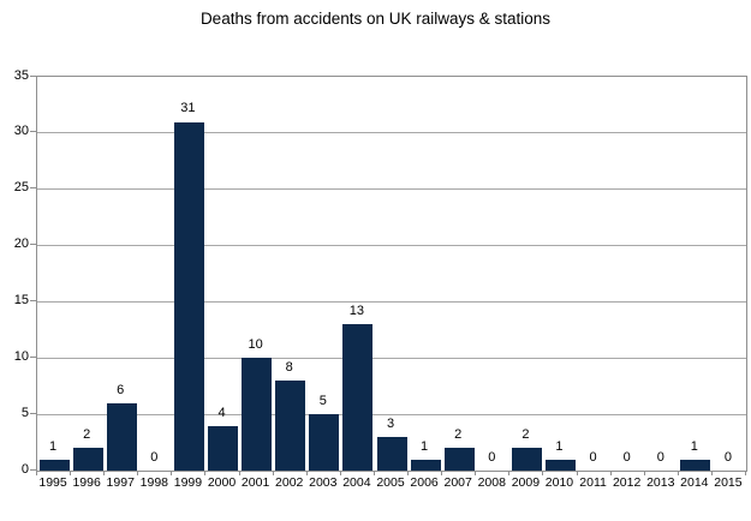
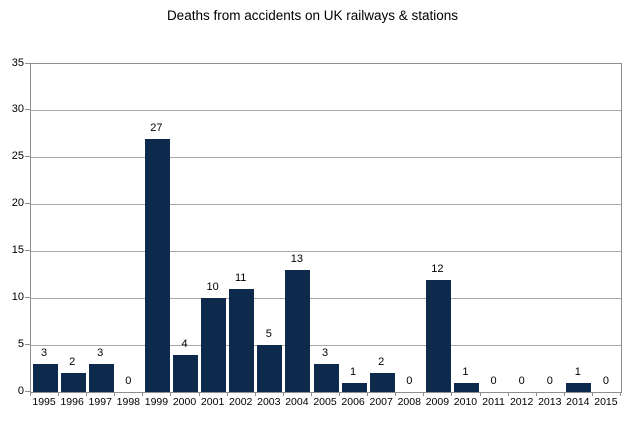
1995: 1 -> 3
1997: 6 -> 3
1999: 31 -> 27
2002: 8 -> 11
2009: 2 -> 12
